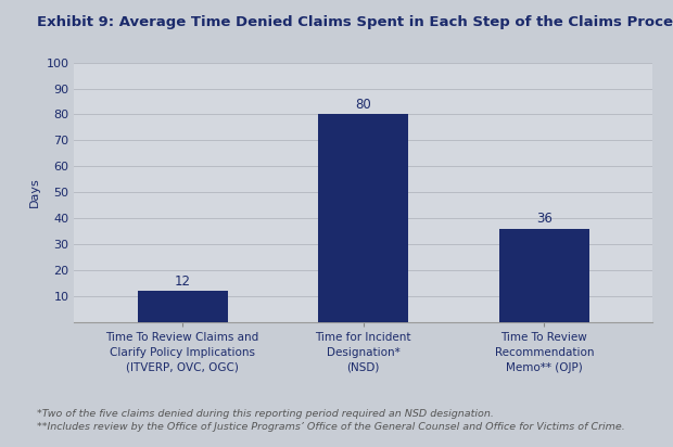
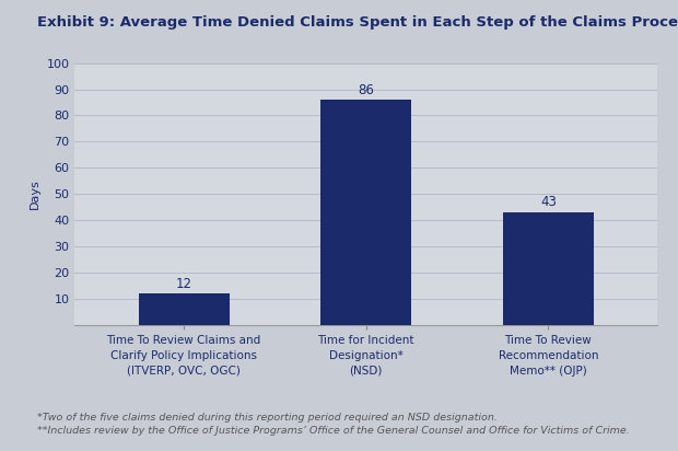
Time for Incident Designation* (NSD): 80 -> 86
Time To Review Recommendation Memo** (OJP): 36 -> 43
